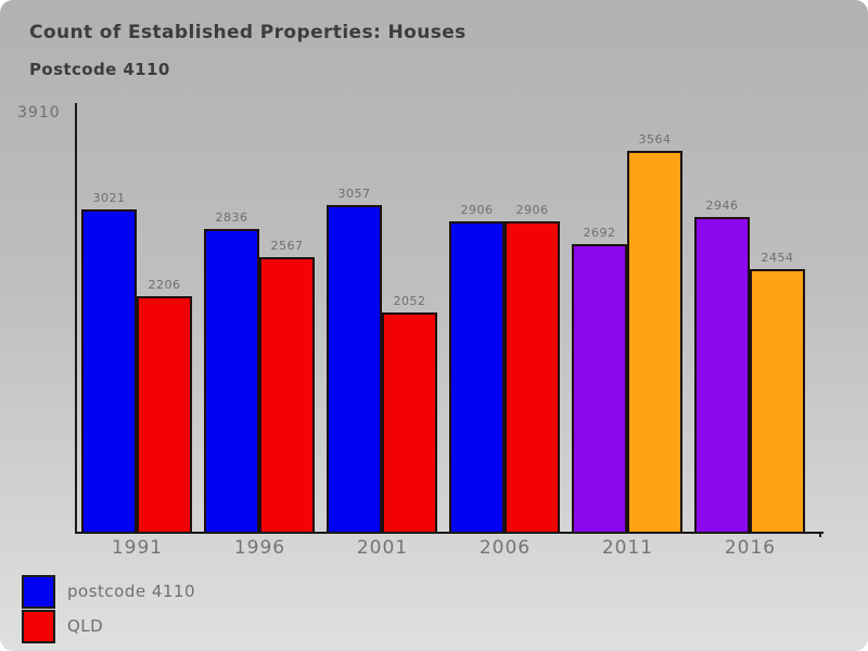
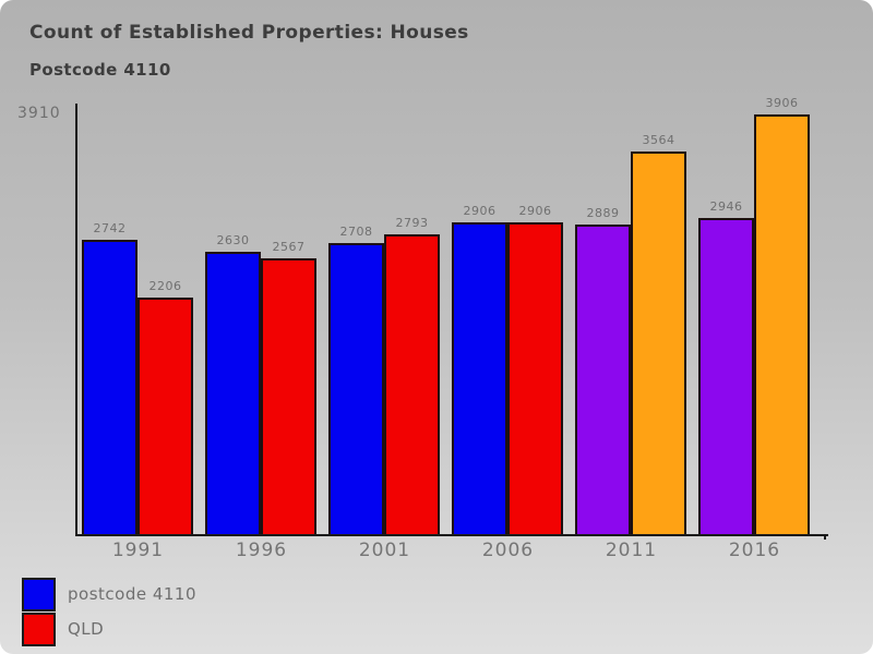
postcode 4110/1991: 3021 -> 2742
postcode 4110/1996: 2836 -> 2630
postcode 4110/2001: 3057 -> 2708
QLD/2001: 2052 -> 2793
postcode 4110/2011: 2692 -> 2889
QLD/2016: 2454 -> 3906
